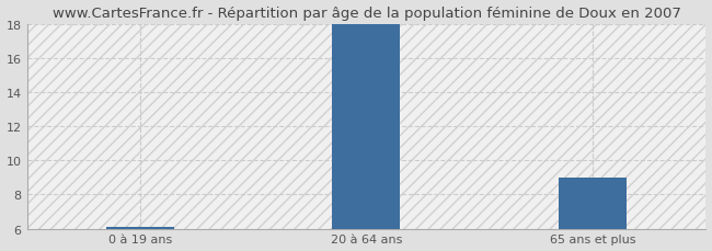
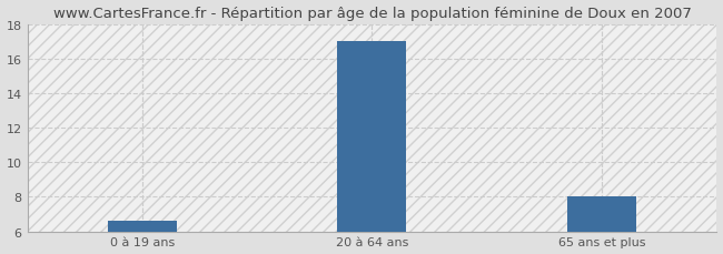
0 à 19 ans: 6.1 -> 6.6
20 à 64 ans: 18.0 -> 17.0
65 ans et plus: 9.0 -> 8.0
